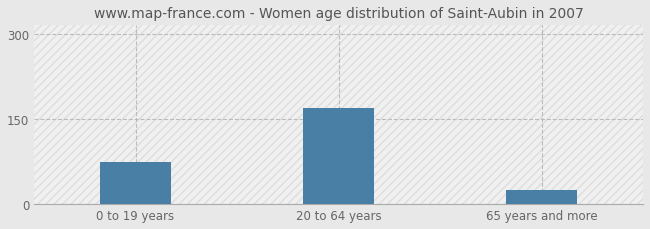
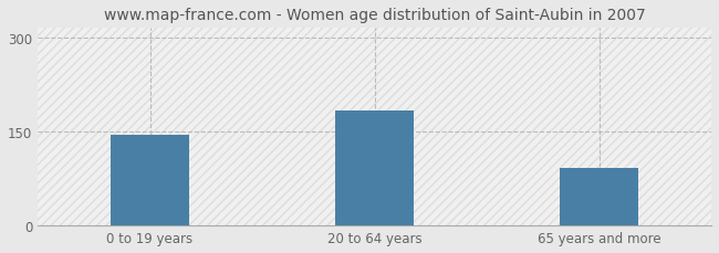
0 to 19 years: 75 -> 144
20 to 64 years: 170 -> 184
65 years and more: 25 -> 92
